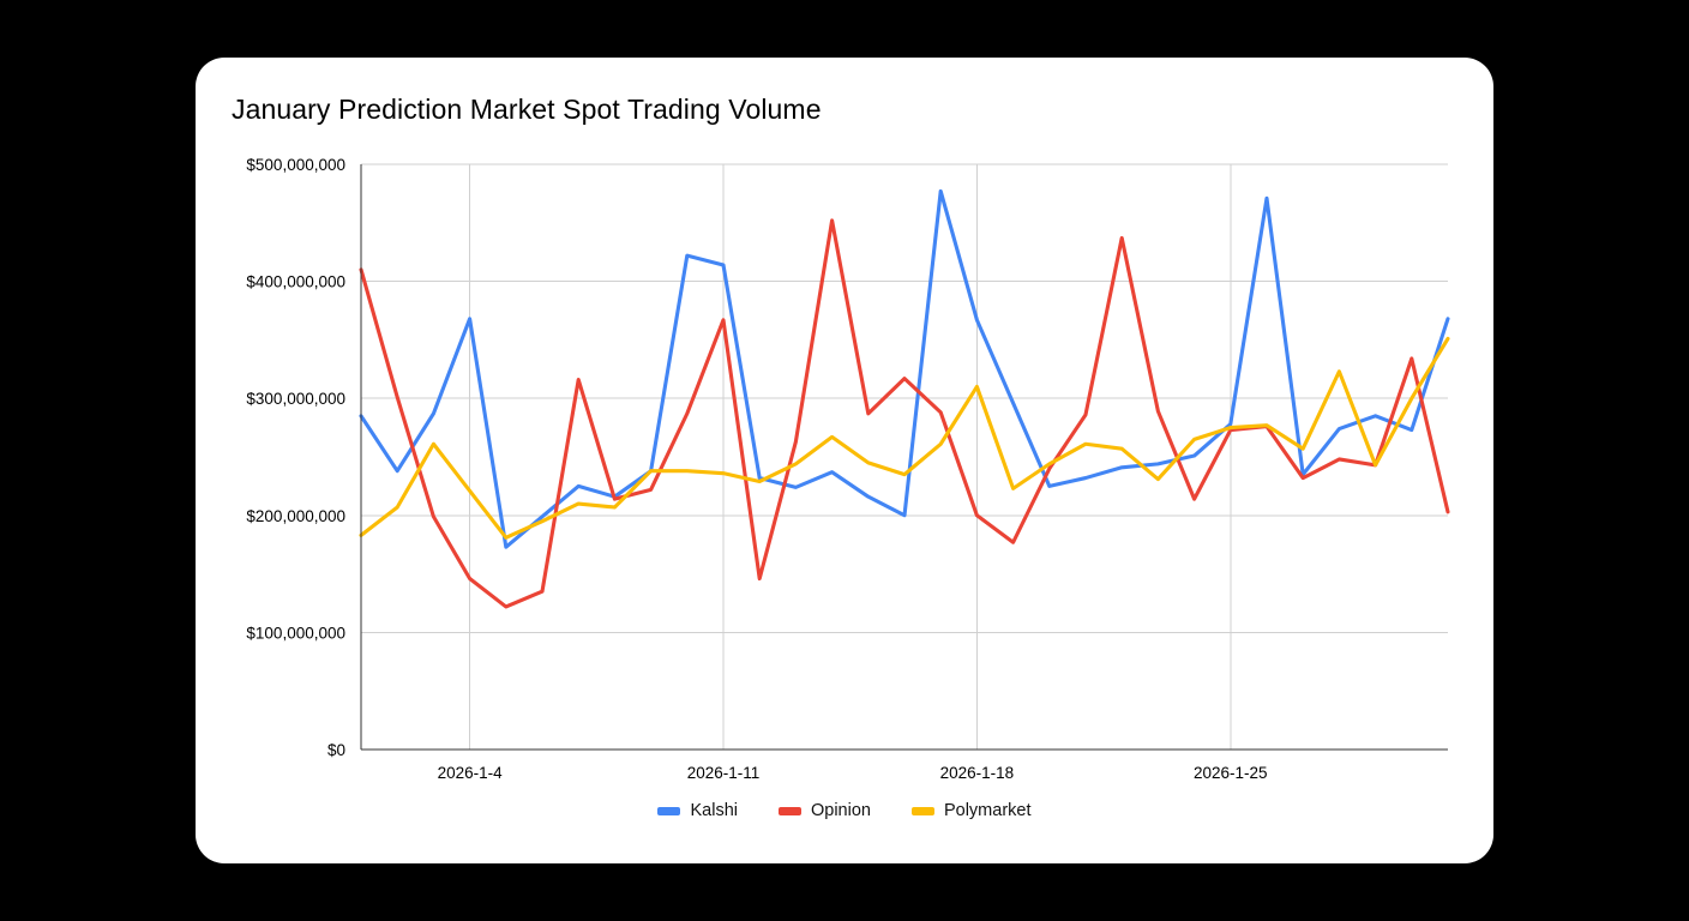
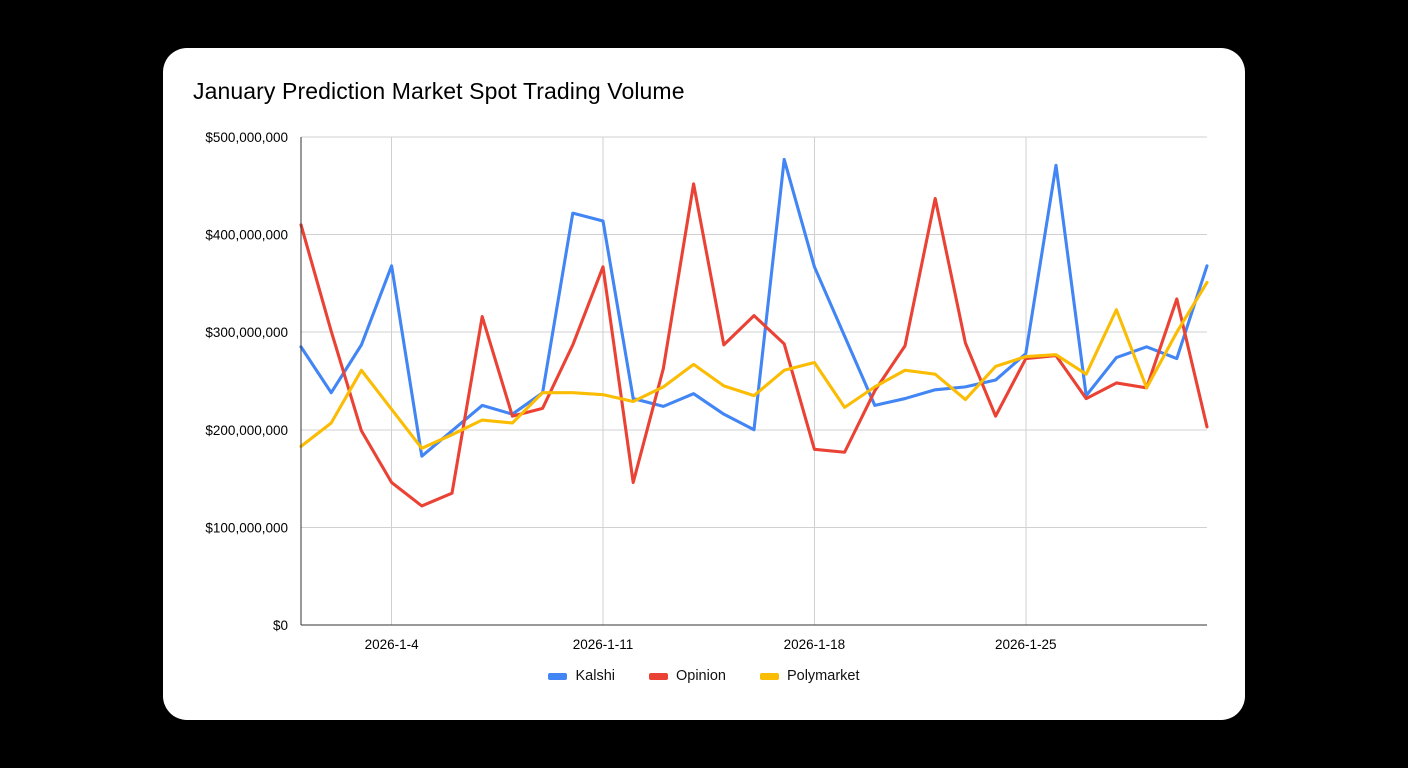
Opinion/2026-1-18: $200000000 -> $180000000
Polymarket/2026-1-18: $310000000 -> $270000000
